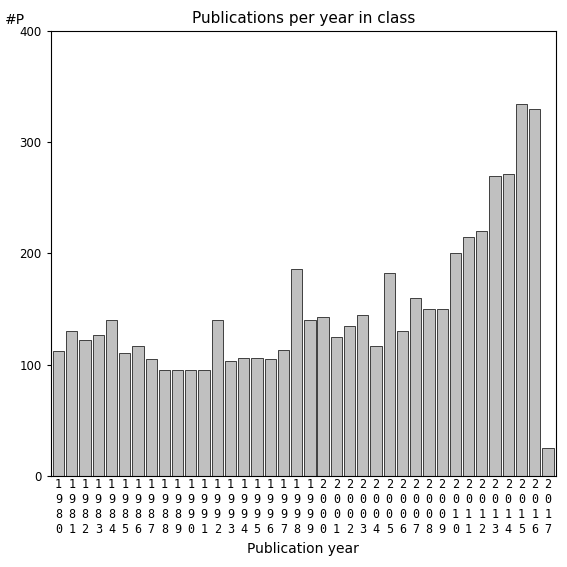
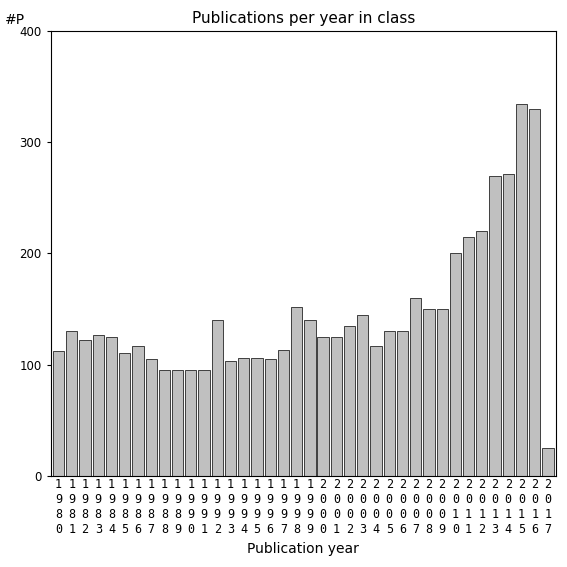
1 9 8 4: 140 -> 125
1 9 9 8: 186 -> 152
2 0 0 0: 143 -> 125
2 0 0 5: 182 -> 130
